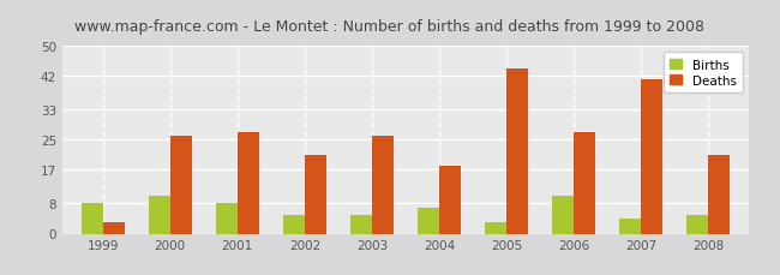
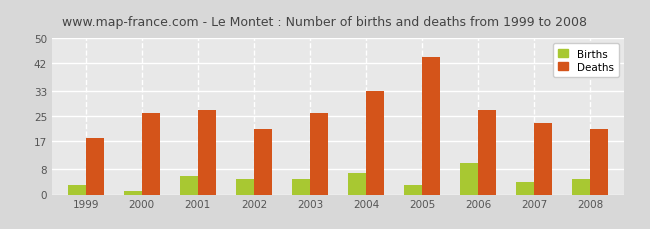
Births/1999: 8 -> 3
Deaths/1999: 3 -> 18
Births/2000: 10 -> 1
Births/2001: 8 -> 6
Deaths/2004: 18 -> 33
Deaths/2007: 41 -> 23
